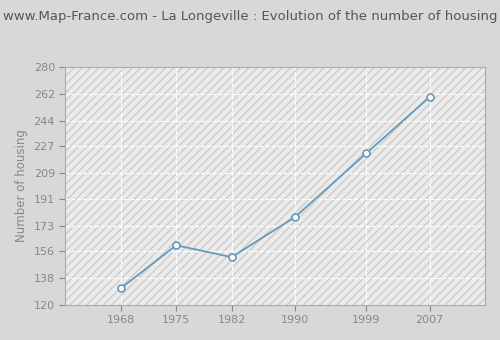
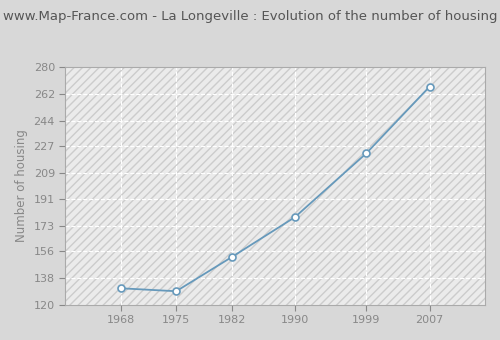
1975: 160 -> 129
2007: 260 -> 267
